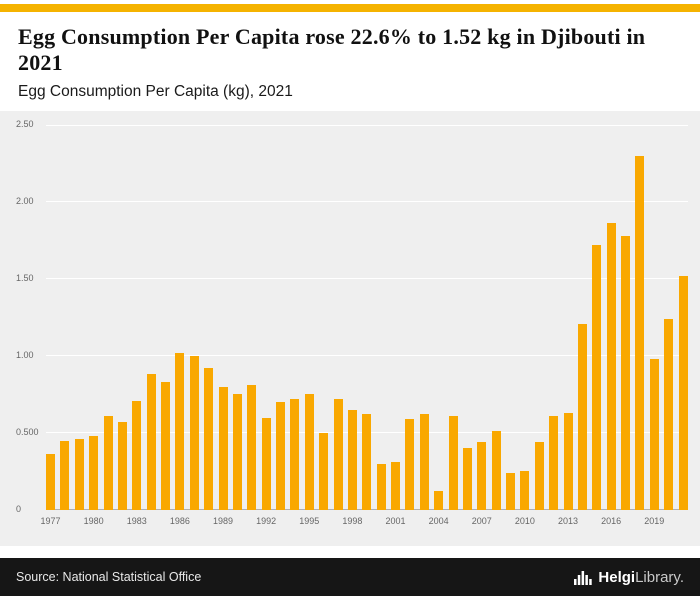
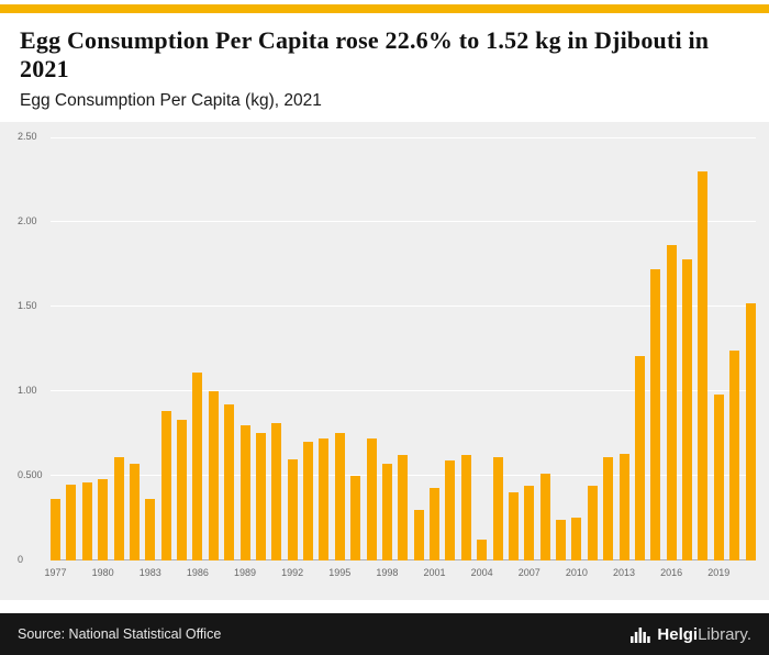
1983: 0.71 -> 0.36
1986: 1.02 -> 1.11
1998: 0.65 -> 0.57
2001: 0.31 -> 0.43
